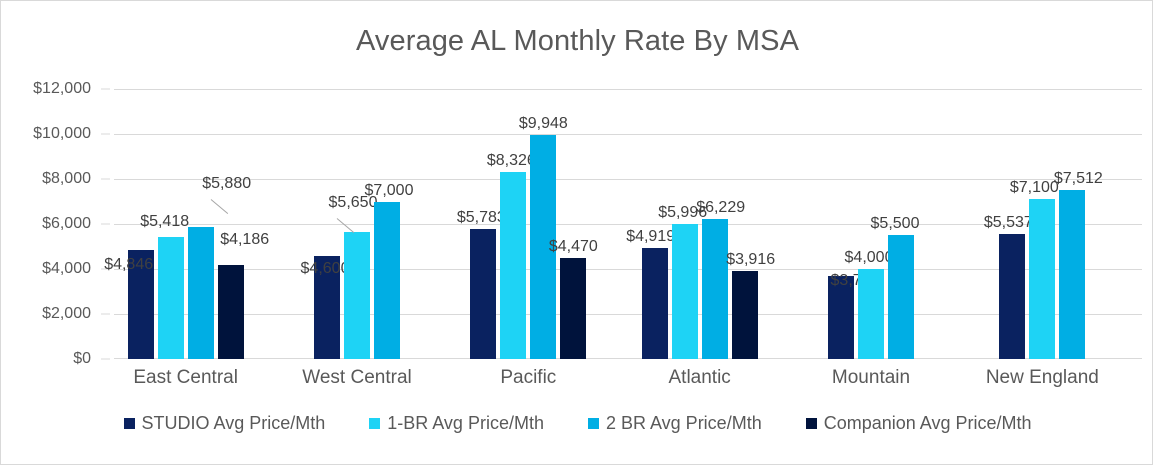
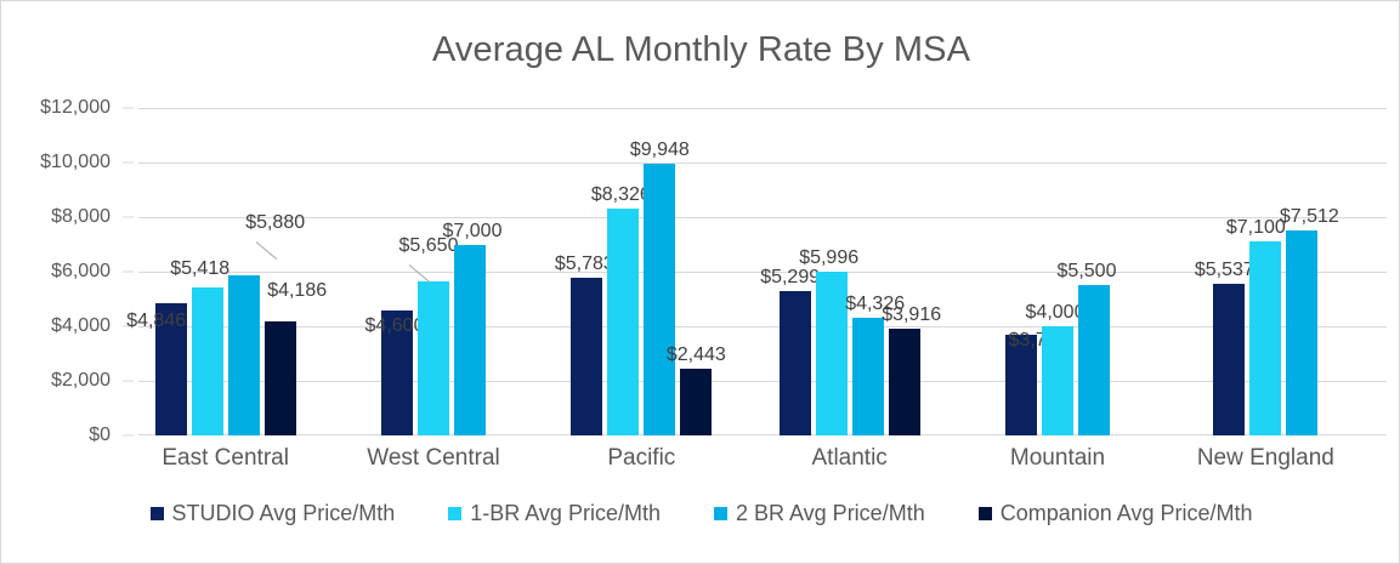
Companion Avg Price/Mth/Pacific: $4,470 -> $2,443
STUDIO Avg Price/Mth/Atlantic: $4,919 -> $5,299
2 BR Avg Price/Mth/Atlantic: $6,229 -> $4,326
